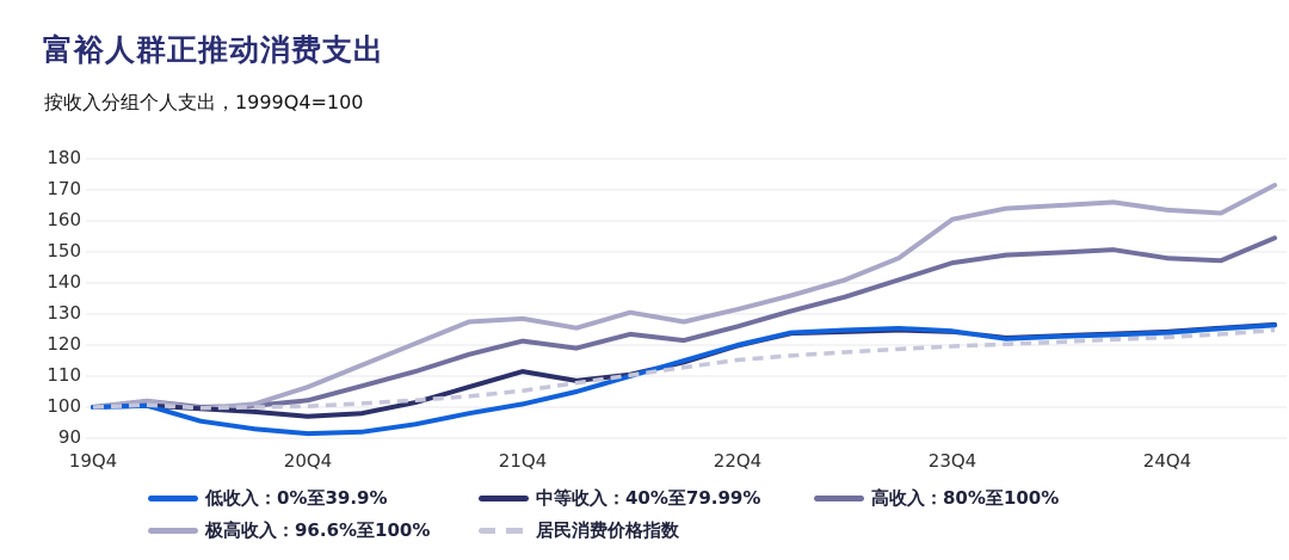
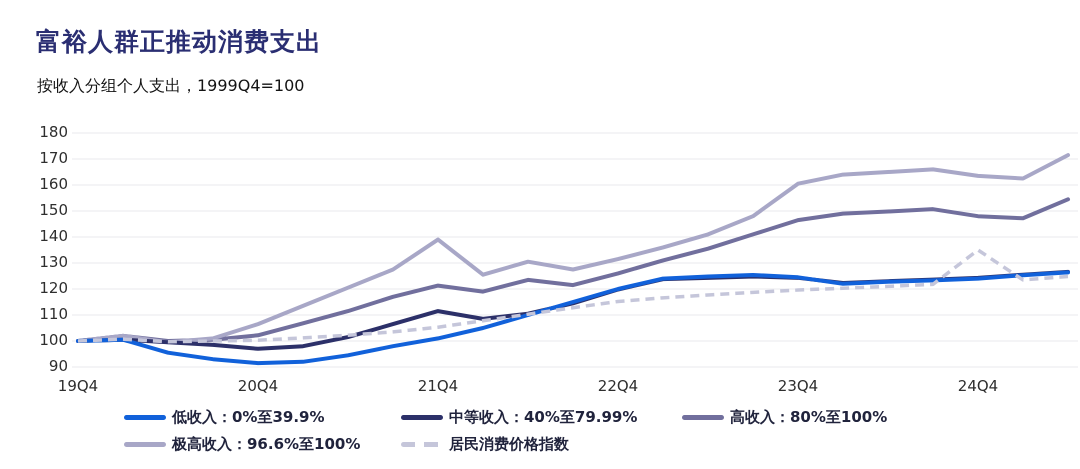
极高收入：96.6%至100%/21Q4: 128 -> 139
居民消费价格指数/24Q4: 122 -> 135
